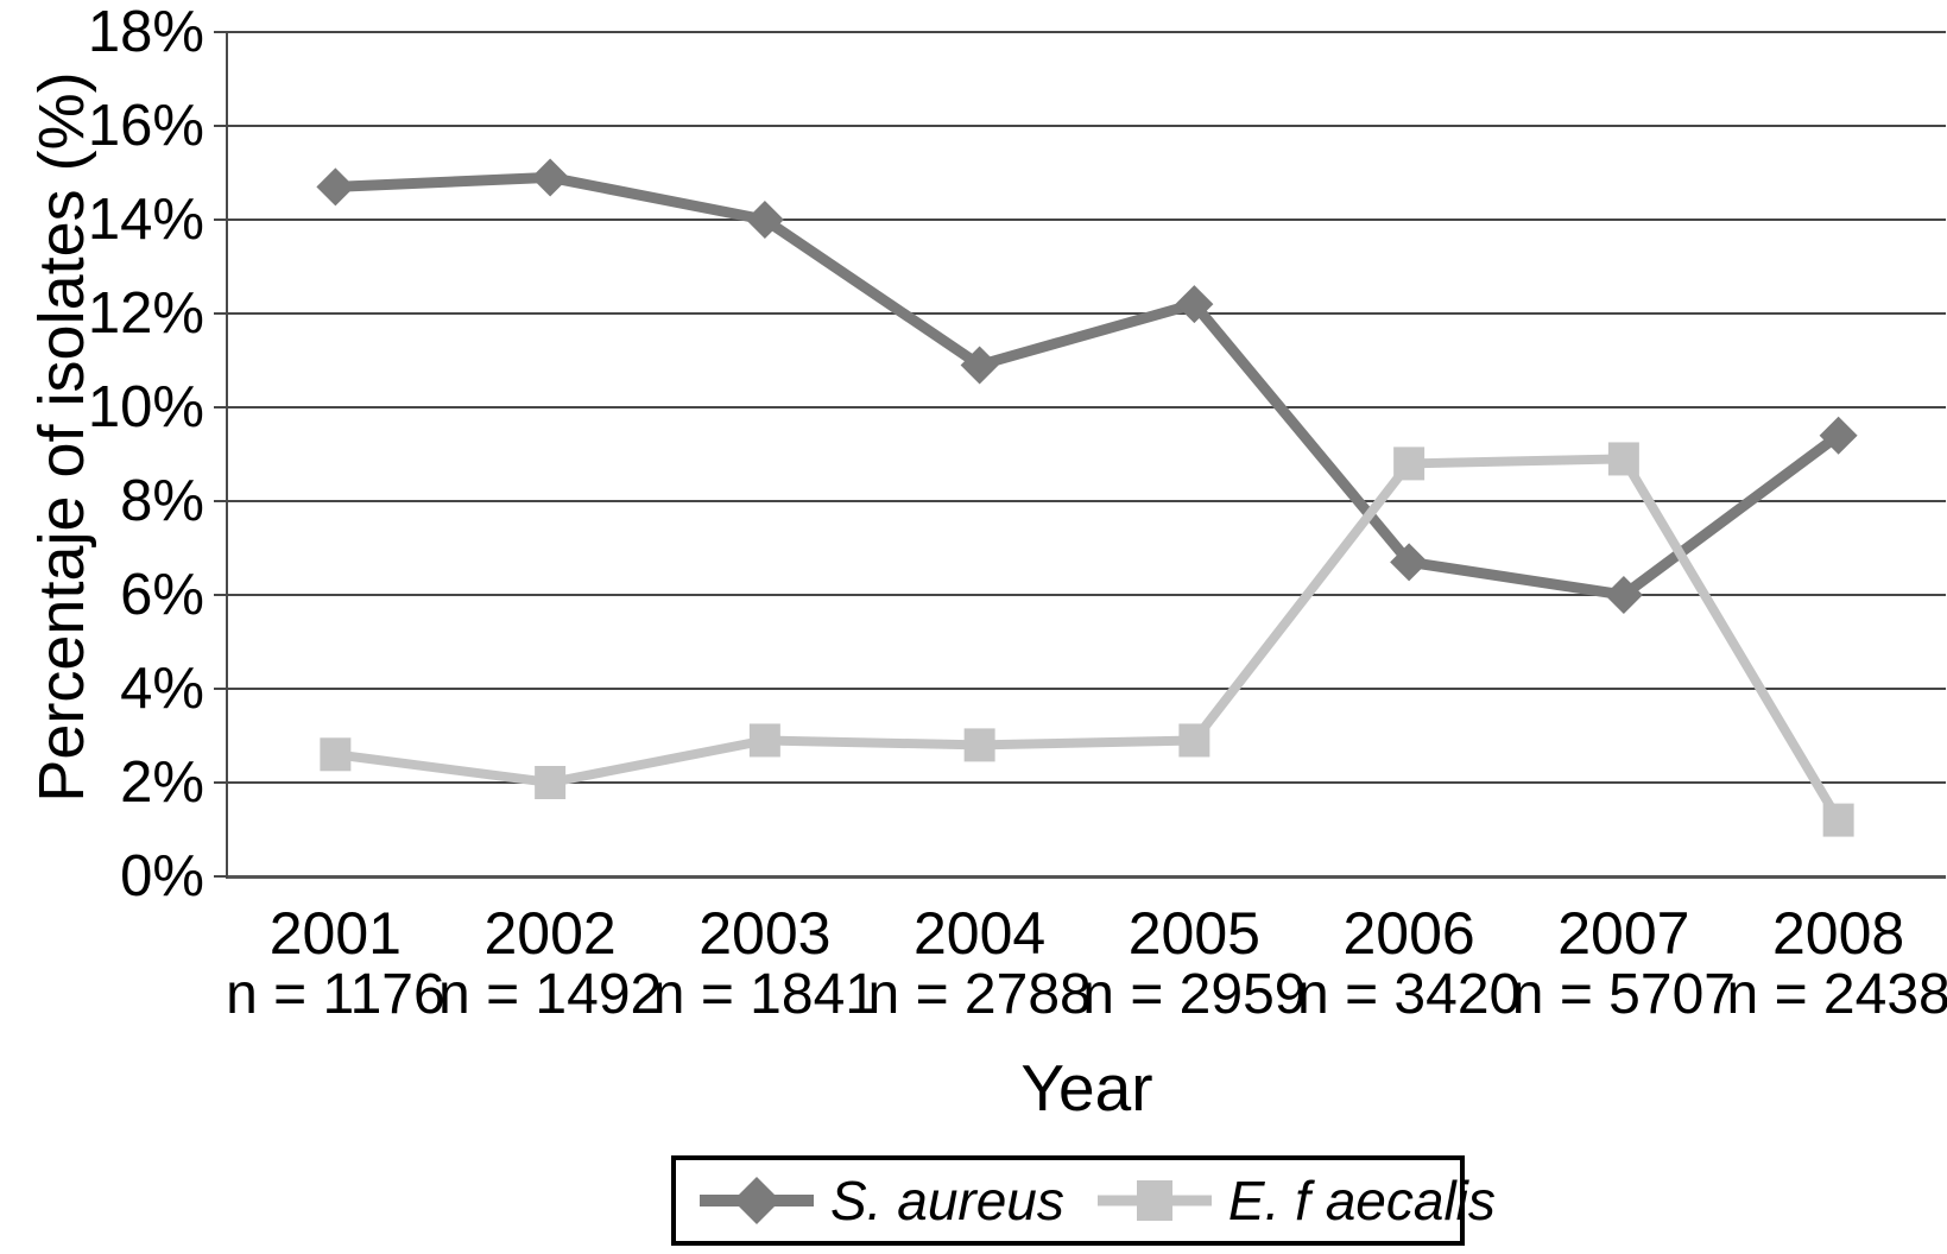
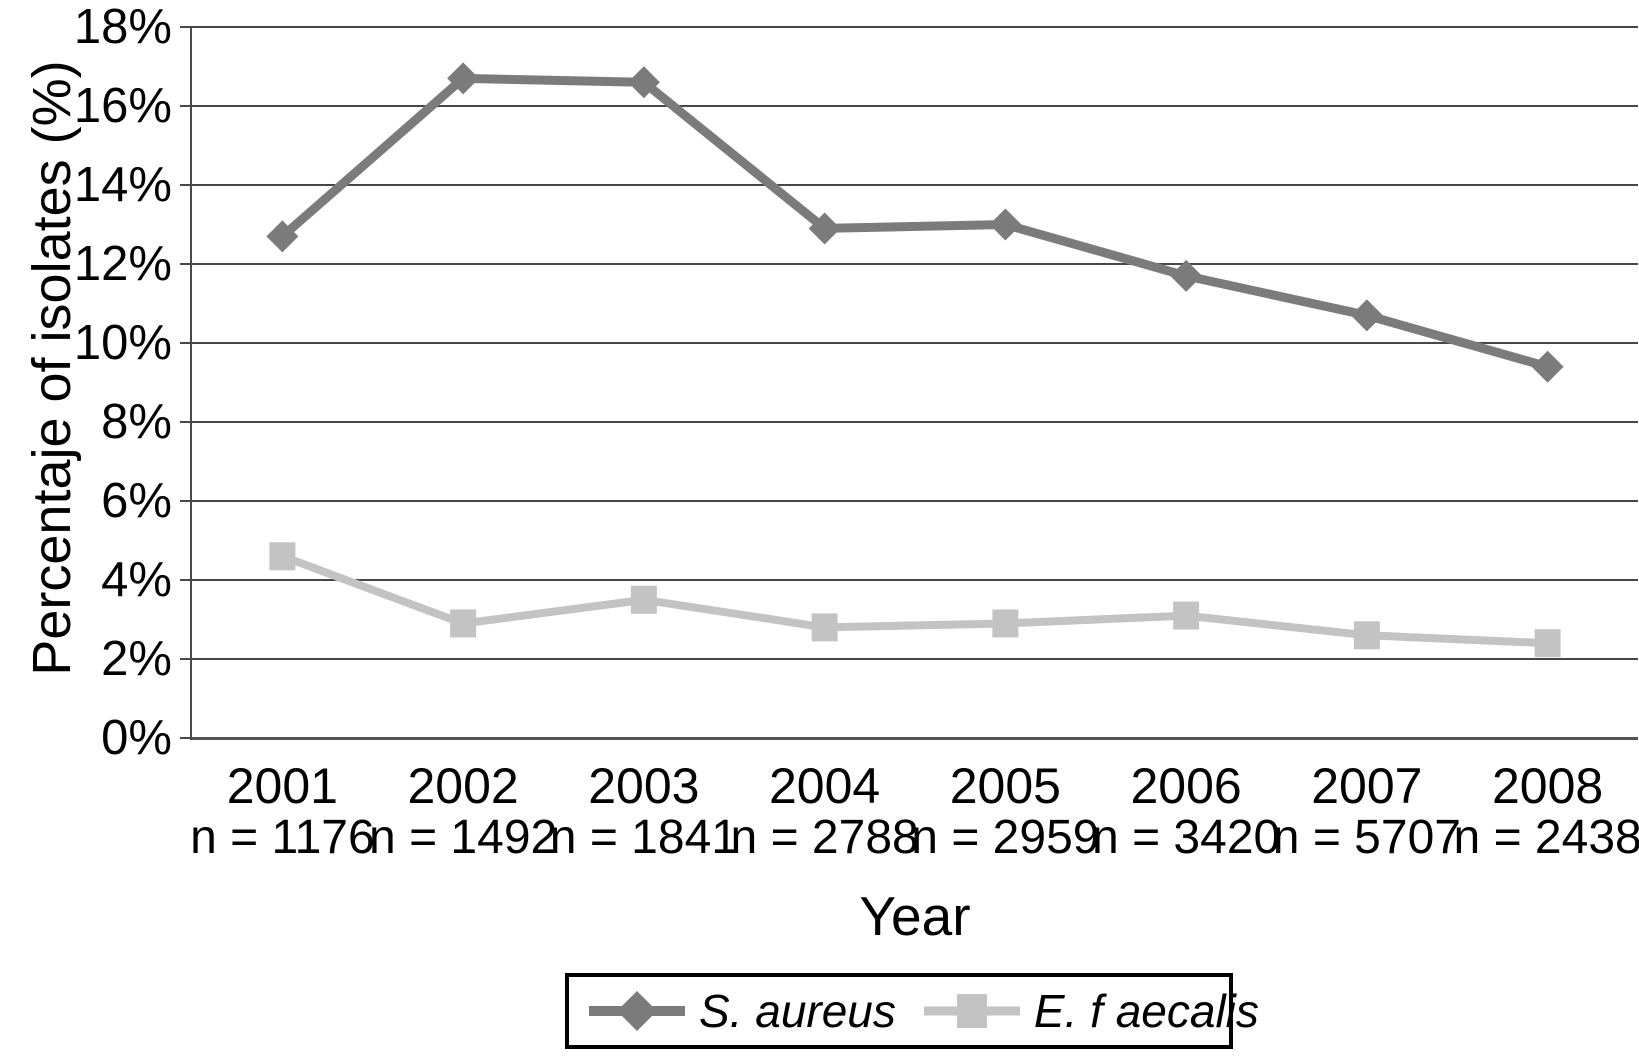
S. aureus/2001: 14.7% -> 12.7%
E. f aecalis/2001: 2.6% -> 4.6%
S. aureus/2002: 14.9% -> 16.7%
E. f aecalis/2002: 2.0% -> 2.9%
S. aureus/2003: 14.0% -> 16.6%
E. f aecalis/2003: 2.9% -> 3.5%
S. aureus/2004: 10.9% -> 12.9%
S. aureus/2005: 12.2% -> 13.0%
S. aureus/2006: 6.7% -> 11.7%
E. f aecalis/2006: 8.8% -> 3.1%
S. aureus/2007: 6.0% -> 10.7%
E. f aecalis/2007: 8.9% -> 2.6%
E. f aecalis/2008: 1.2% -> 2.4%
